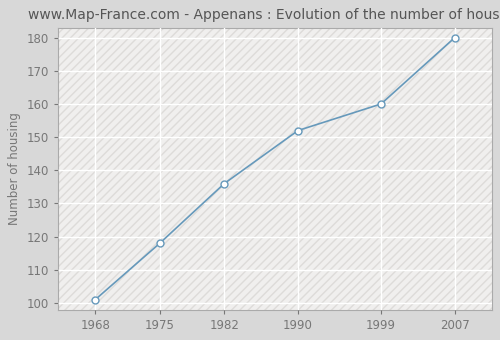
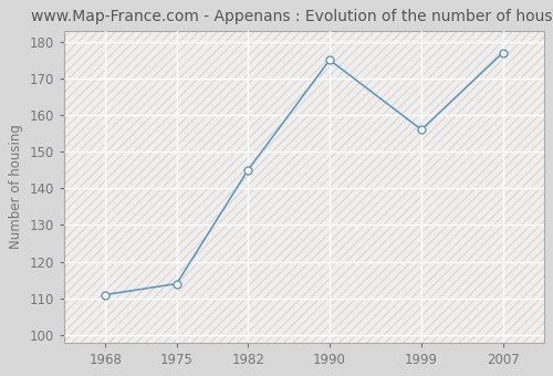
1968: 101 -> 111
1975: 118 -> 114
1982: 136 -> 145
1990: 152 -> 175
1999: 160 -> 156
2007: 180 -> 177
